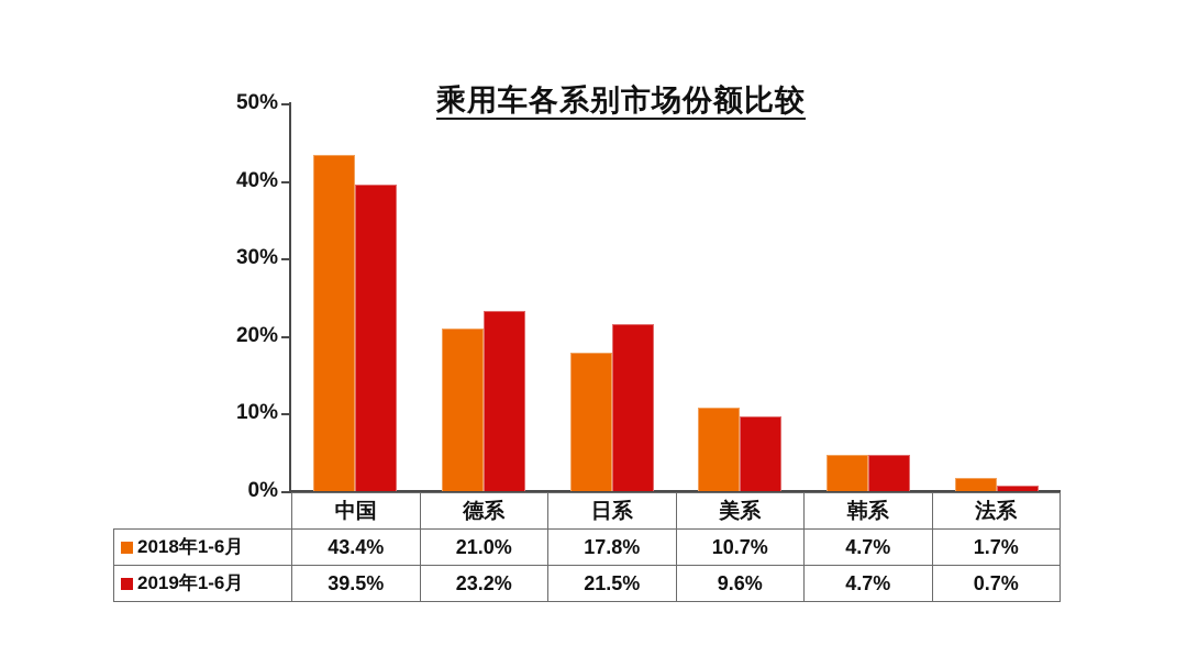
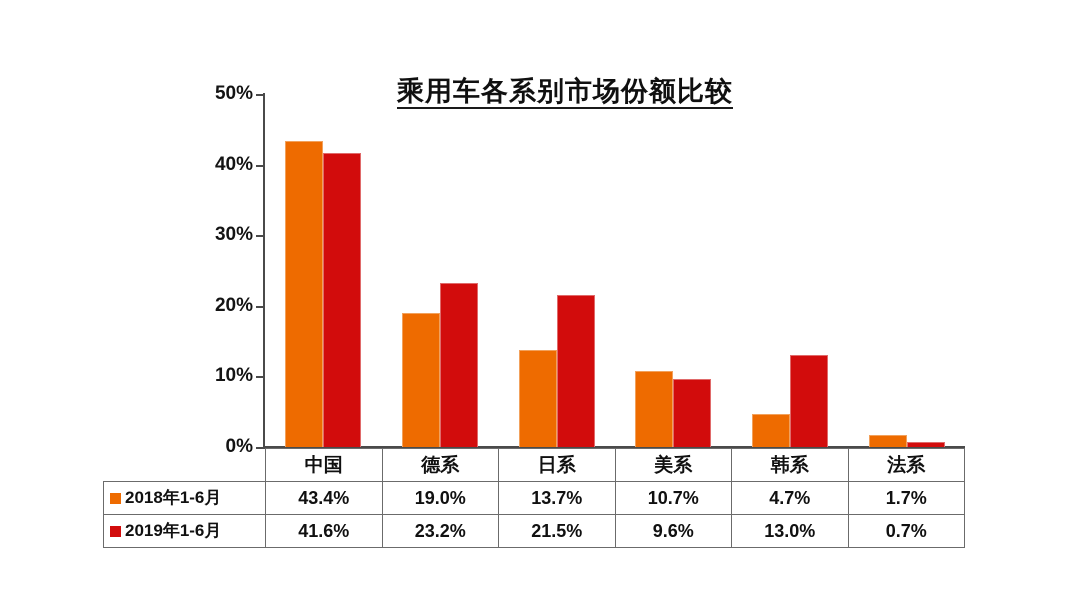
2019年1-6月/中国: 39.5% -> 41.6%
2018年1-6月/德系: 21.0% -> 19.0%
2018年1-6月/日系: 17.8% -> 13.7%
2019年1-6月/韩系: 4.7% -> 13.0%
